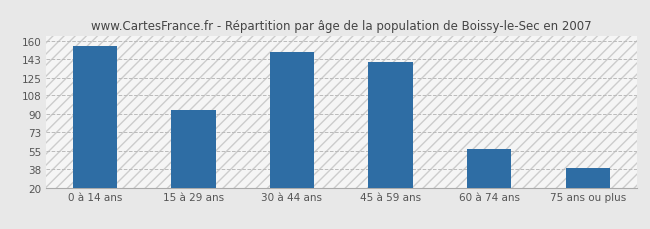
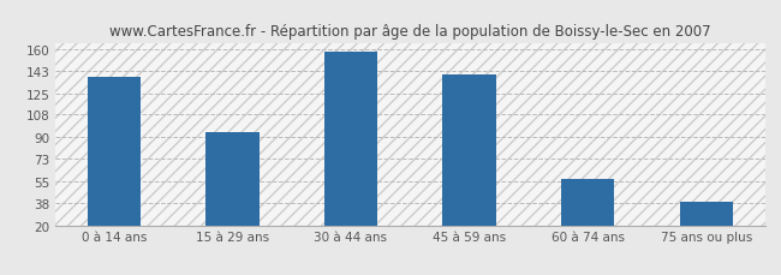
0 à 14 ans: 155 -> 138
30 à 44 ans: 150 -> 158
